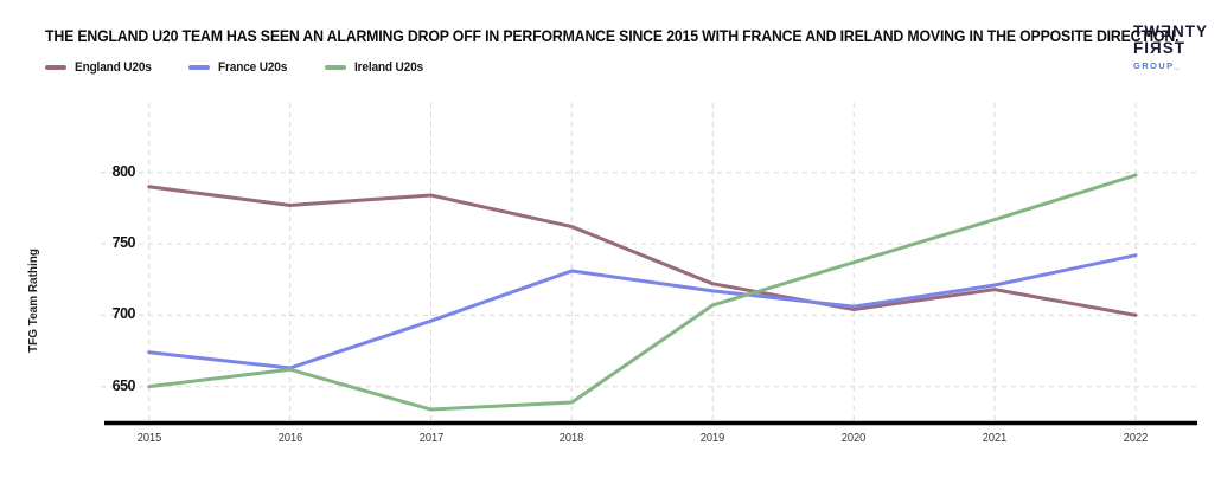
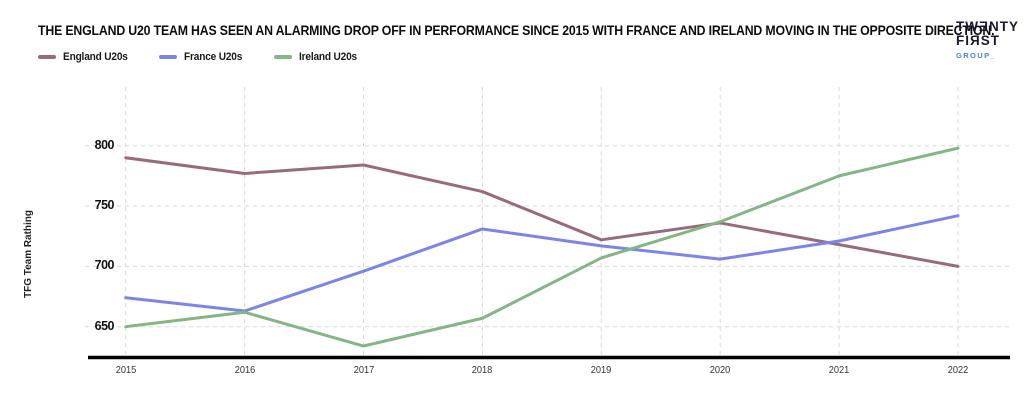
Ireland U20s/2018: 639 -> 657
England U20s/2020: 704 -> 736
Ireland U20s/2021: 767 -> 775
